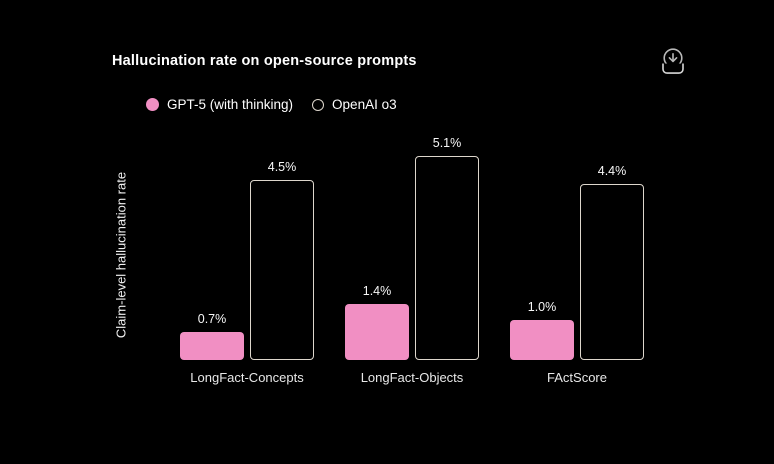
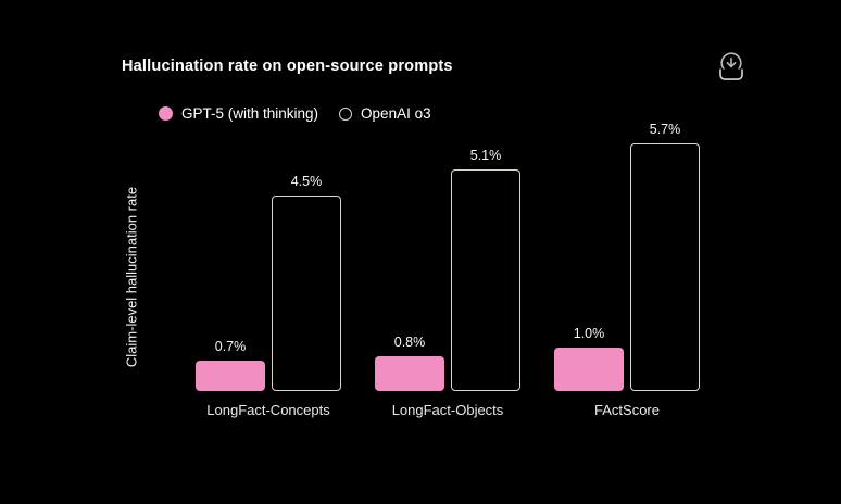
GPT-5 (with thinking)/LongFact-Objects: 1.4% -> 0.8%
OpenAI o3/FActScore: 4.4% -> 5.7%
